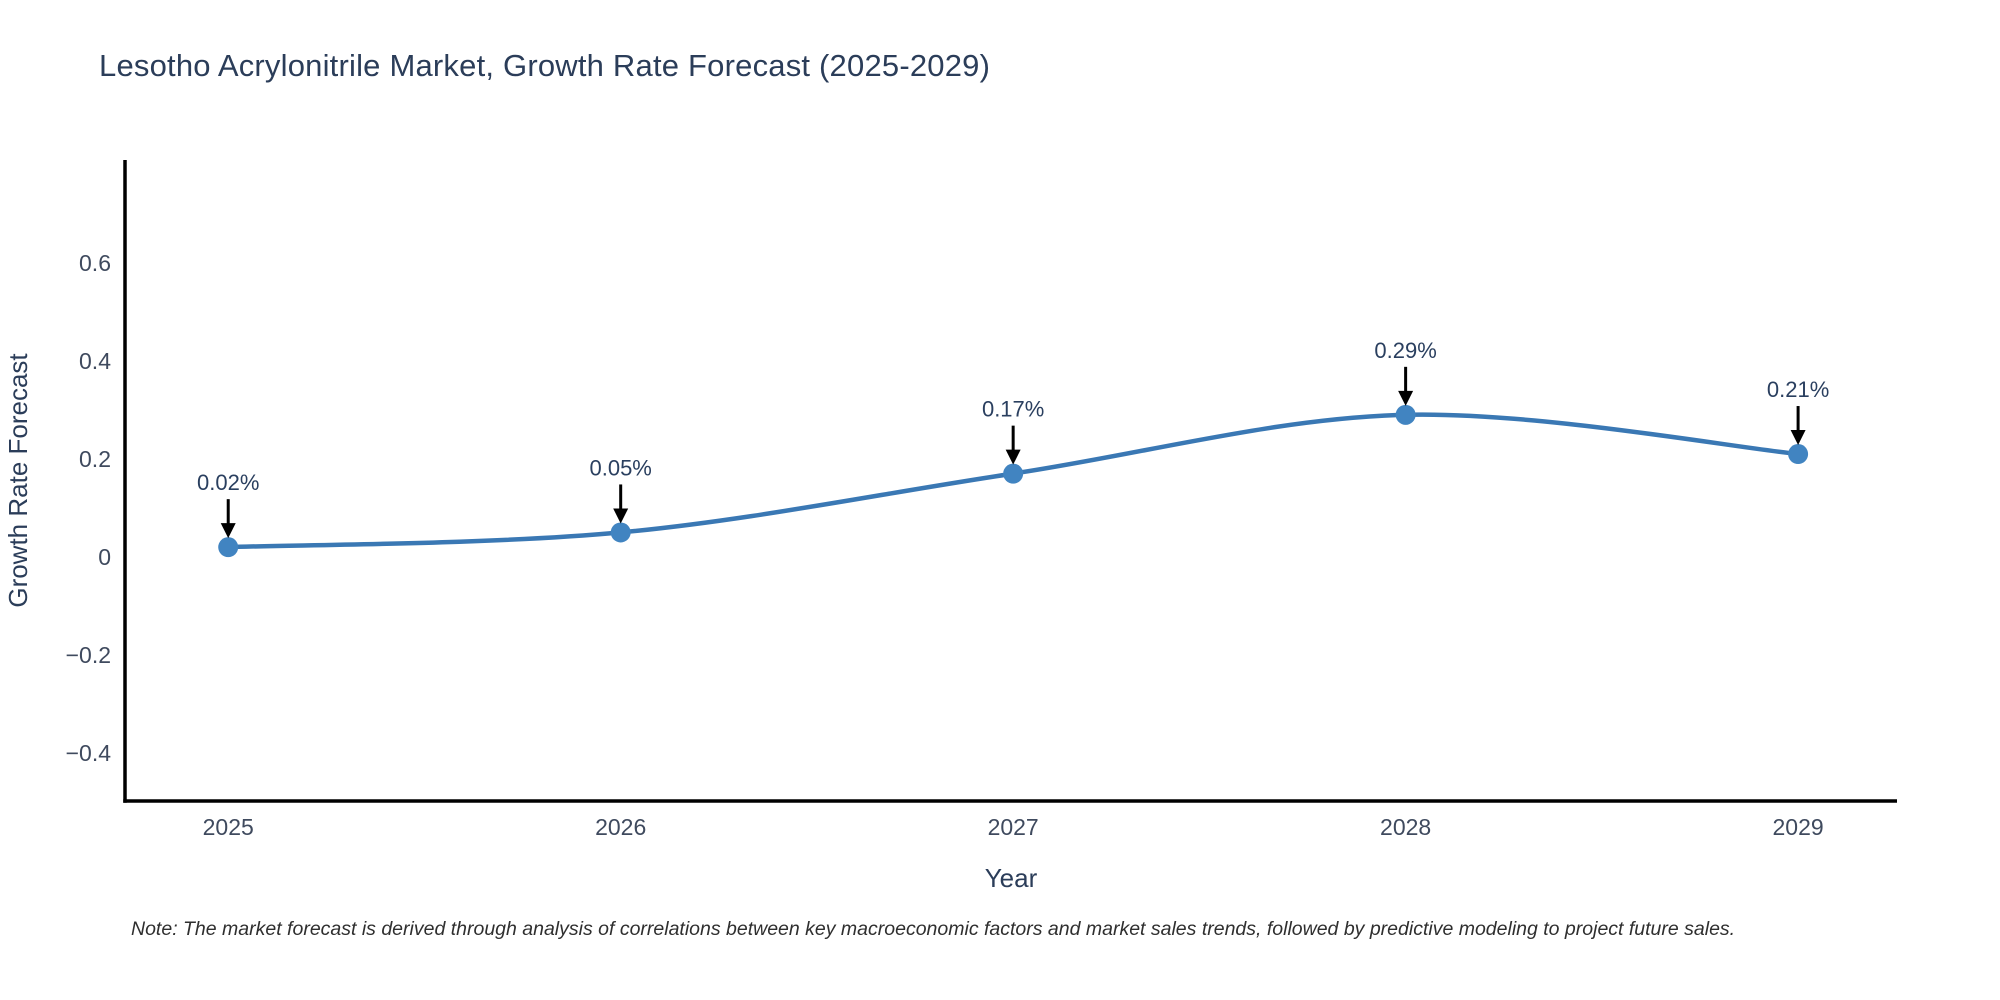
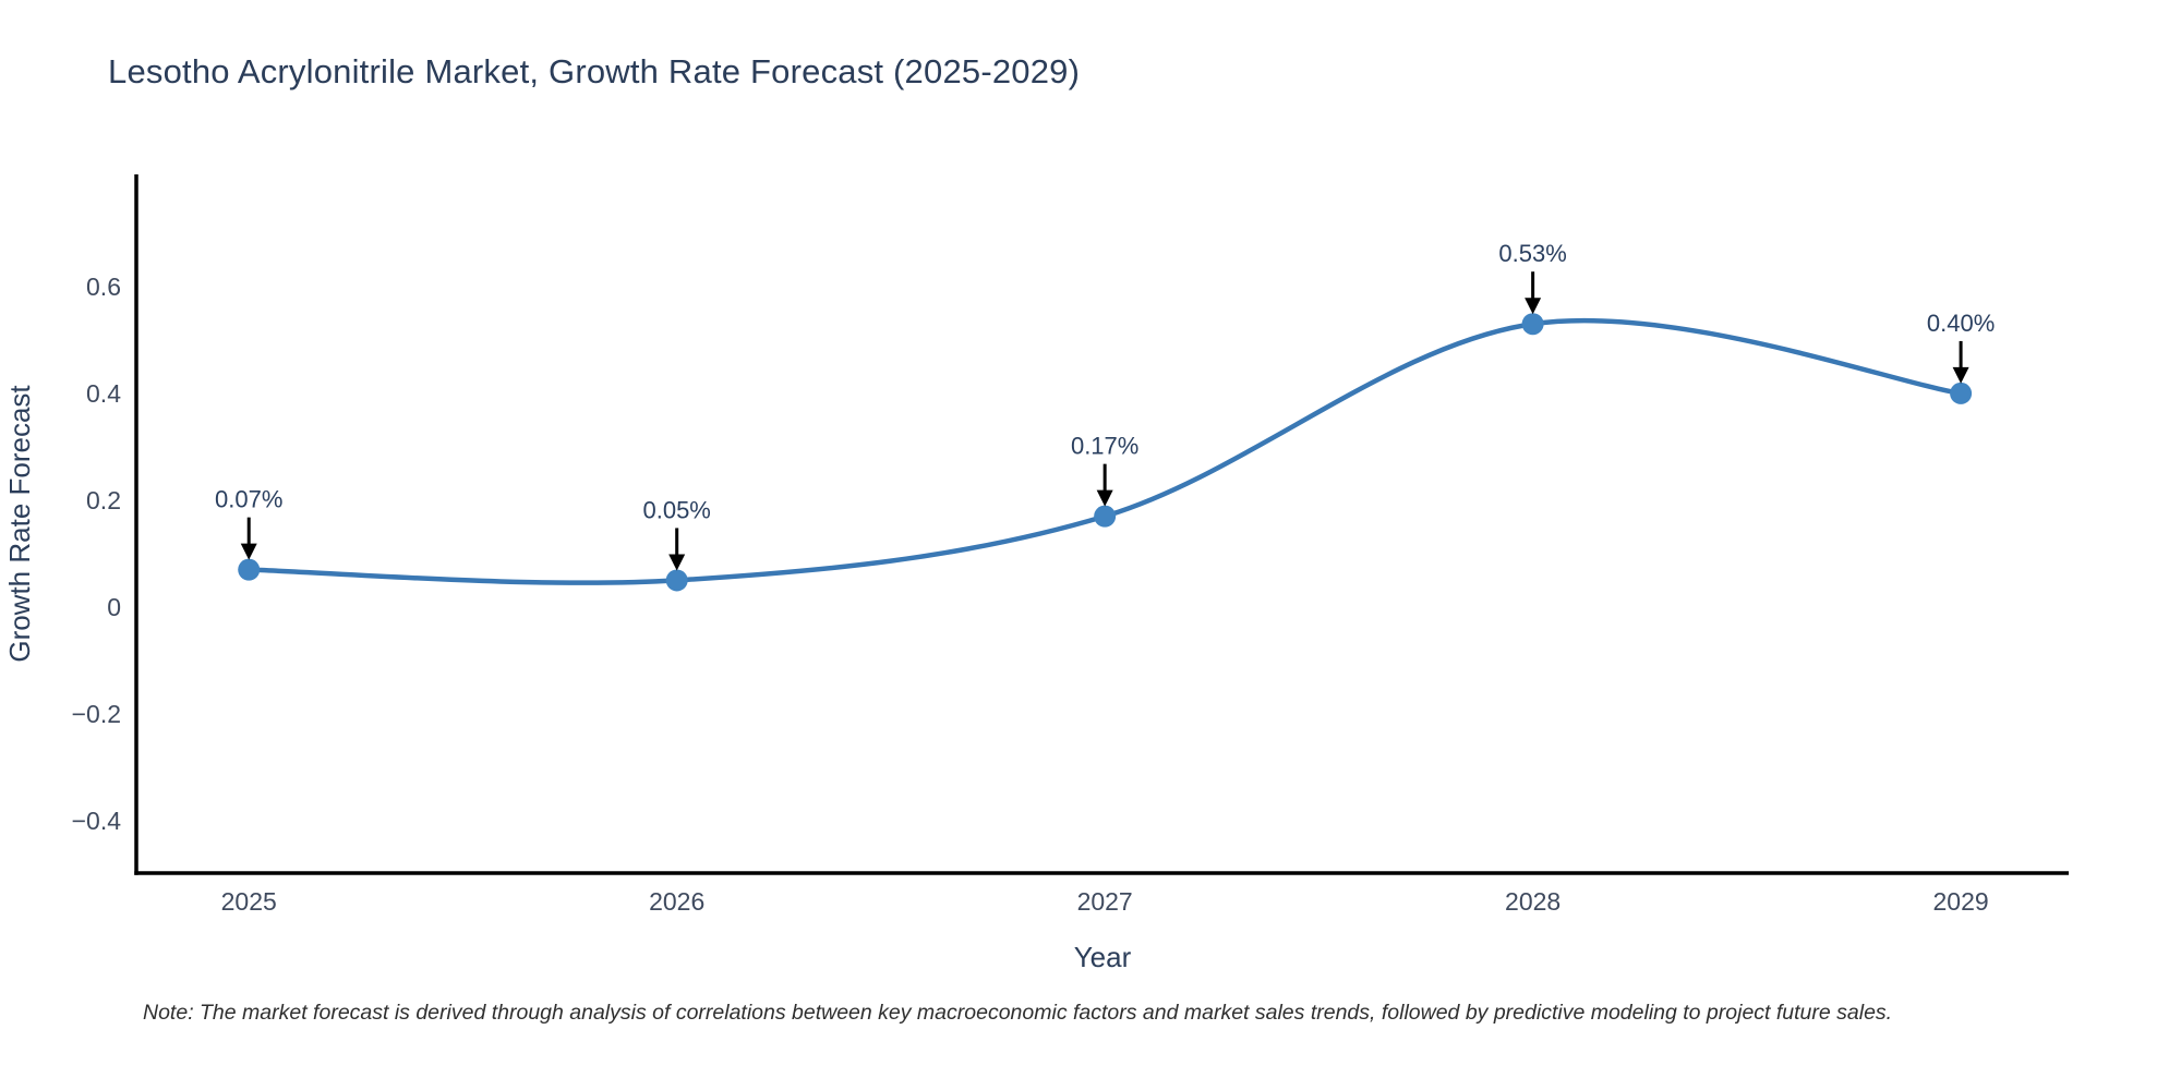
2025: 0.02% -> 0.07%
2028: 0.29% -> 0.53%
2029: 0.21% -> 0.40%
